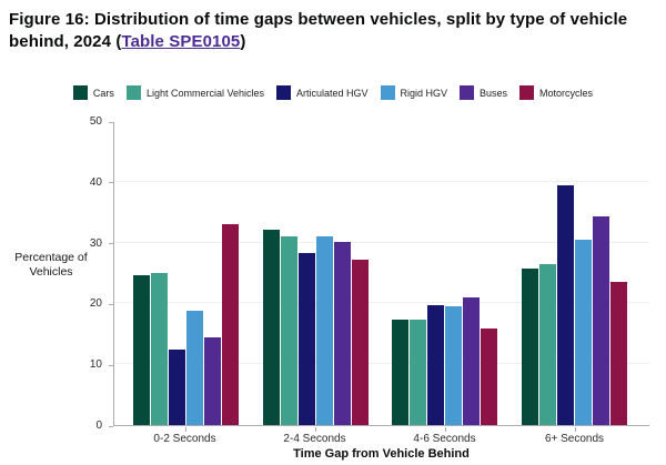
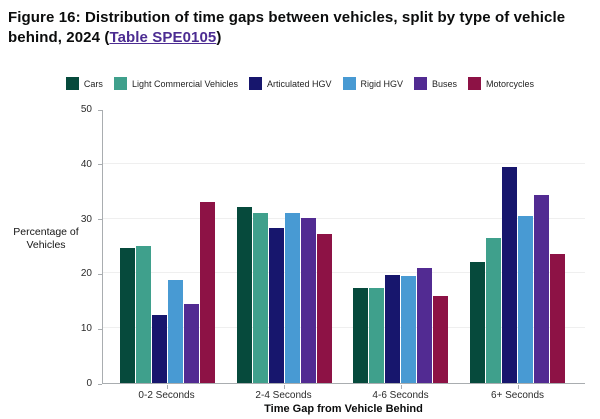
Cars/6+ Seconds: 26 -> 22
